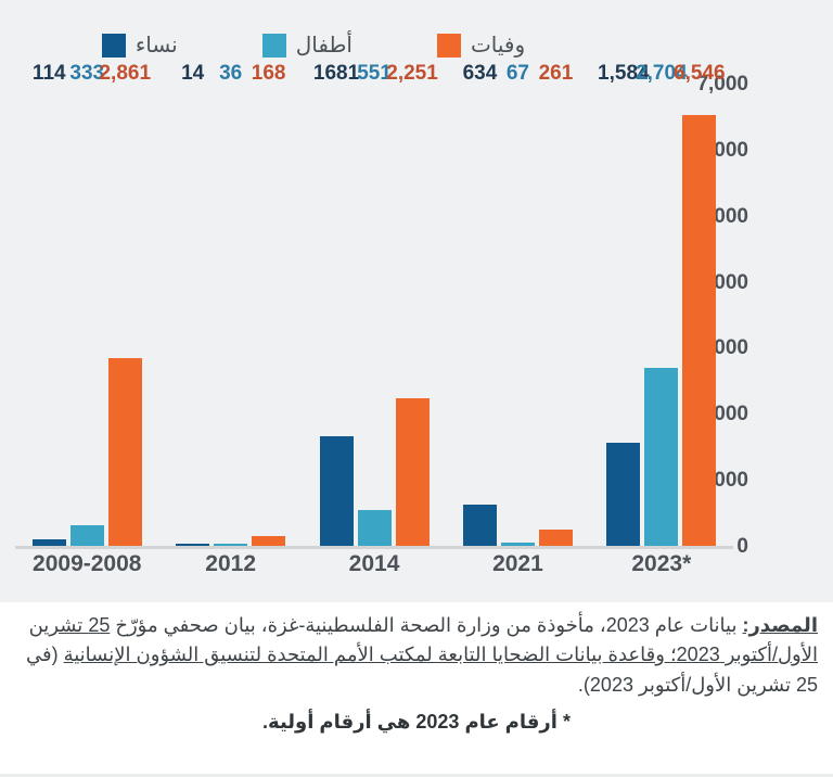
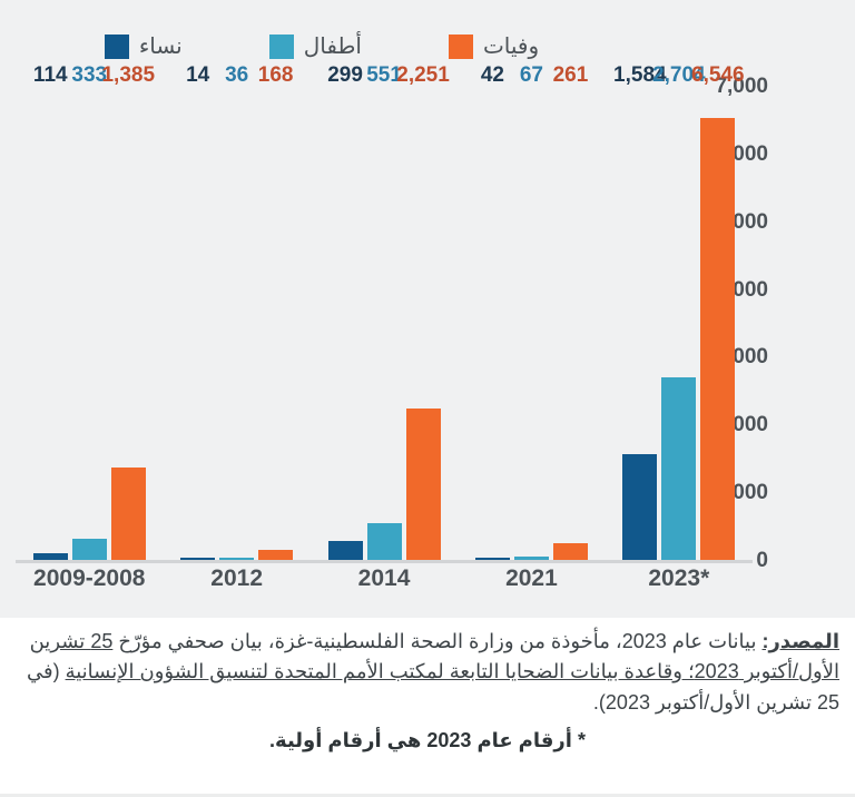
نساء/2021: 634 -> 42
نساء/2014: 1681 -> 299
وفيات/2009-2008: 2,861 -> 1,385
